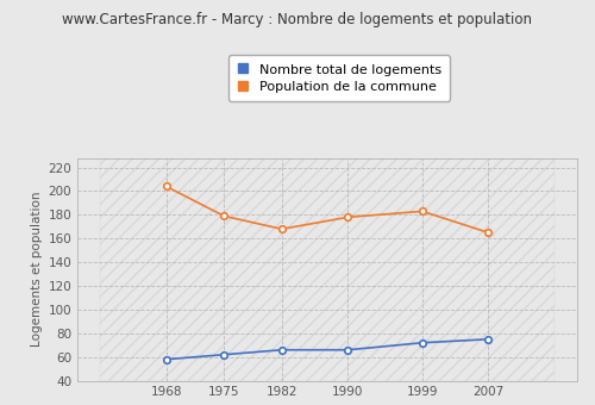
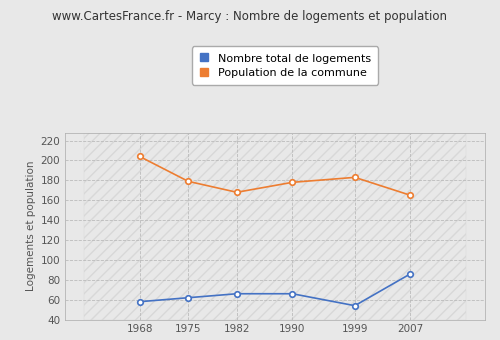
Nombre total de logements/1999: 72 -> 54
Nombre total de logements/2007: 75 -> 86
